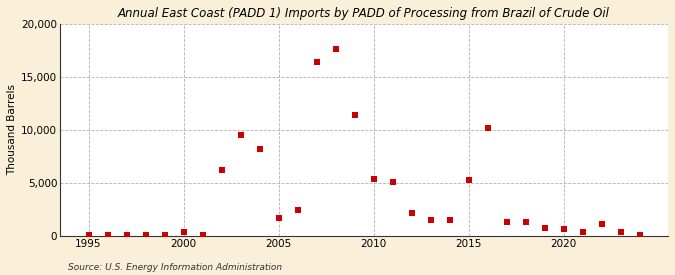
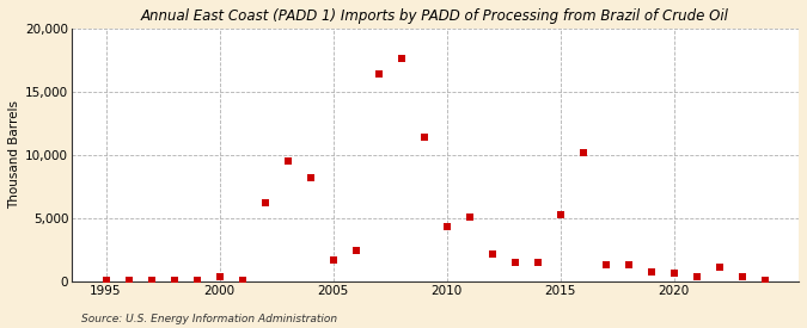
2010: 5,400 -> 4,300
